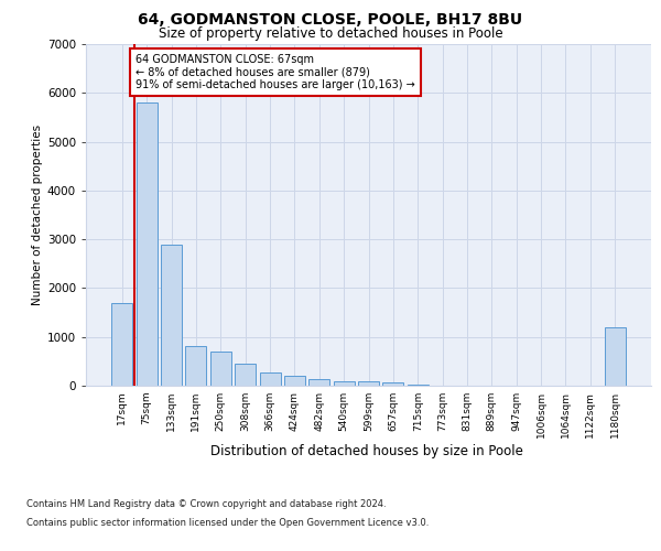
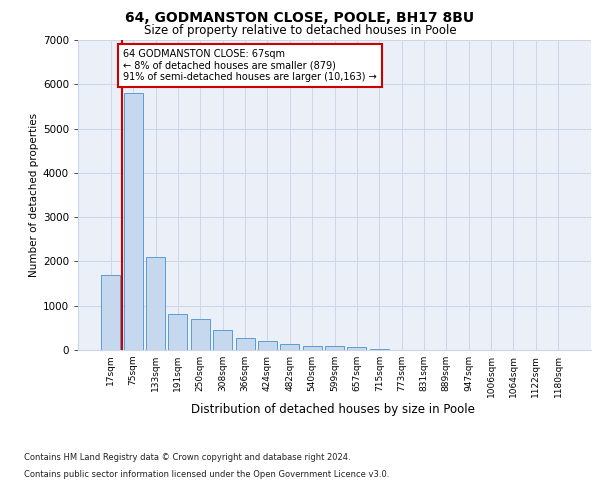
133sqm: 2900 -> 2100
1180sqm: 1200 -> 0
